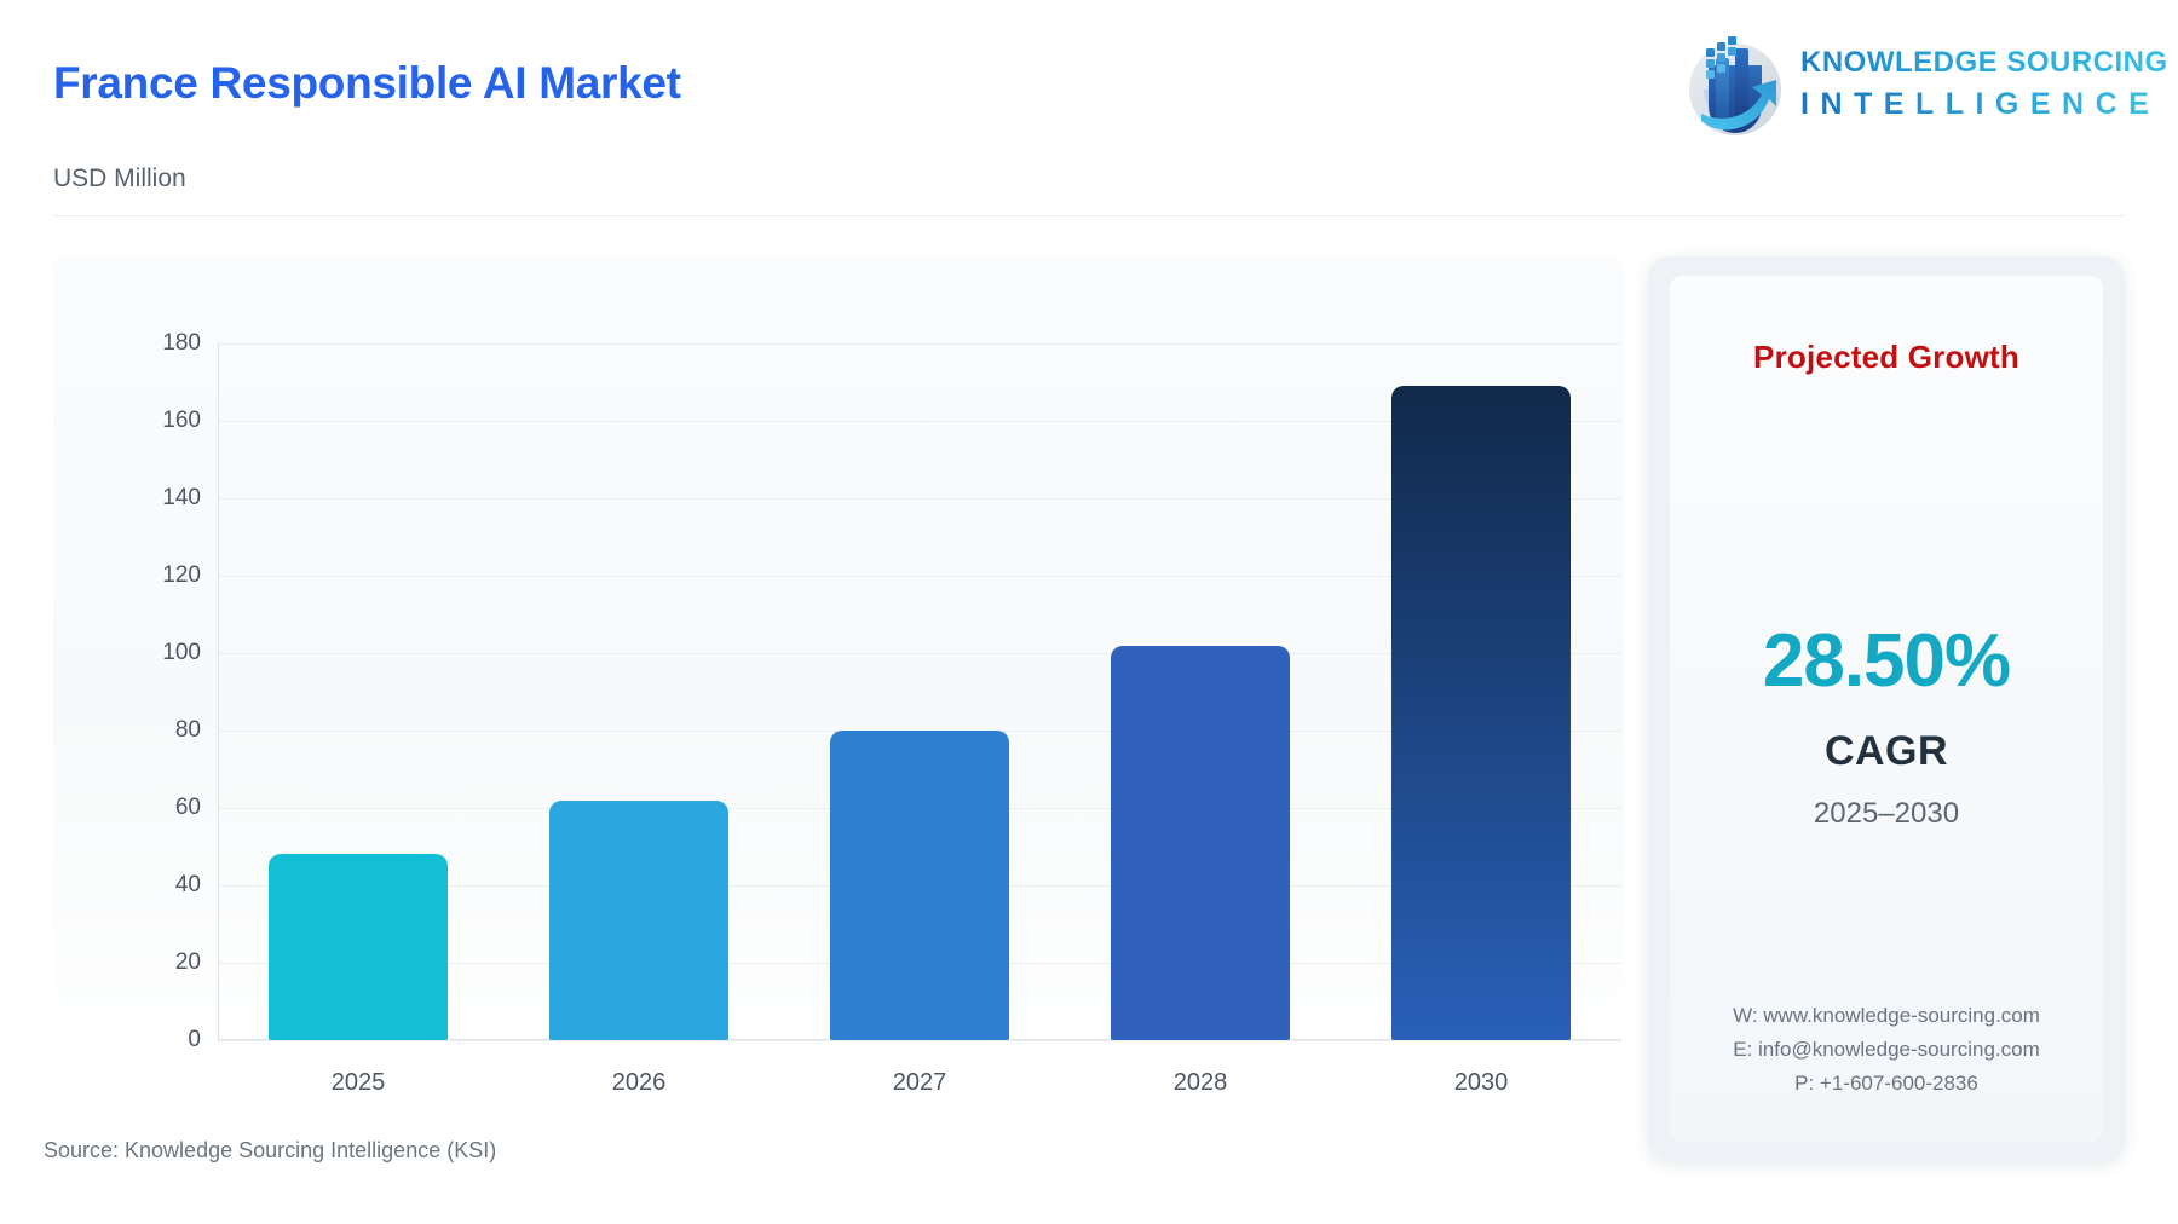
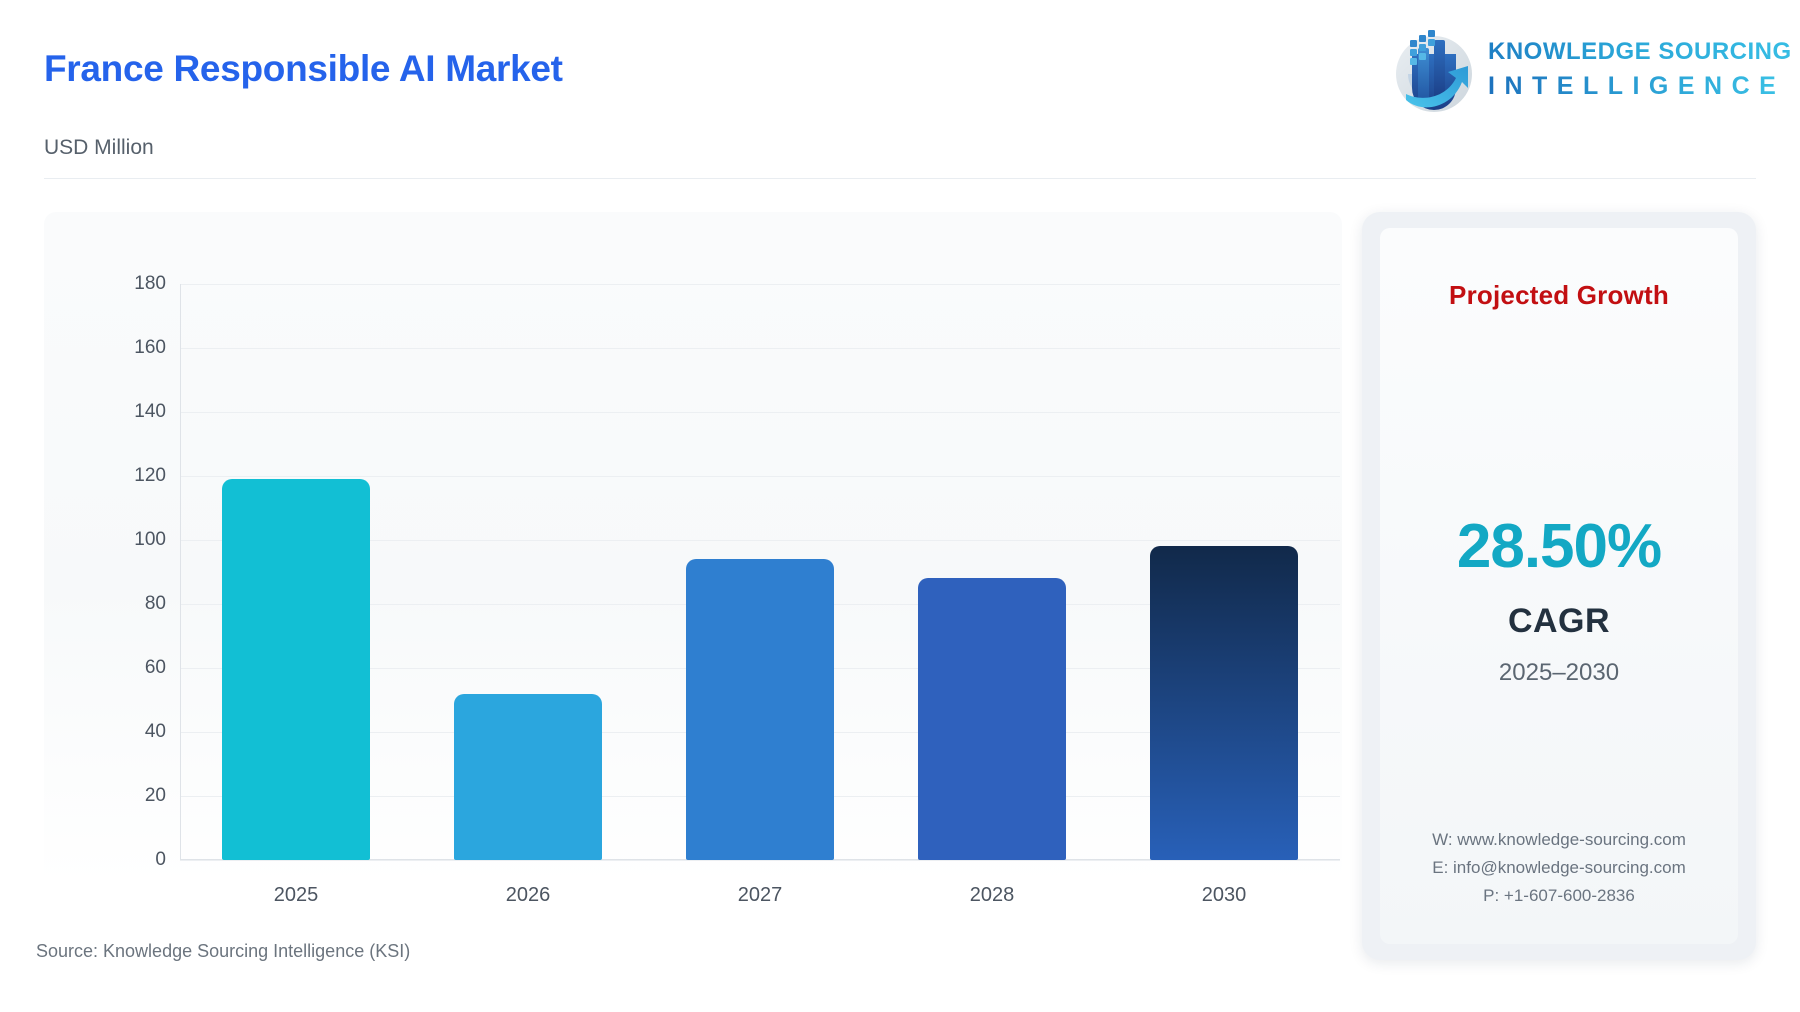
2025: 48 -> 119
2026: 62 -> 52
2027: 80 -> 94
2028: 102 -> 88
2030: 169 -> 98
